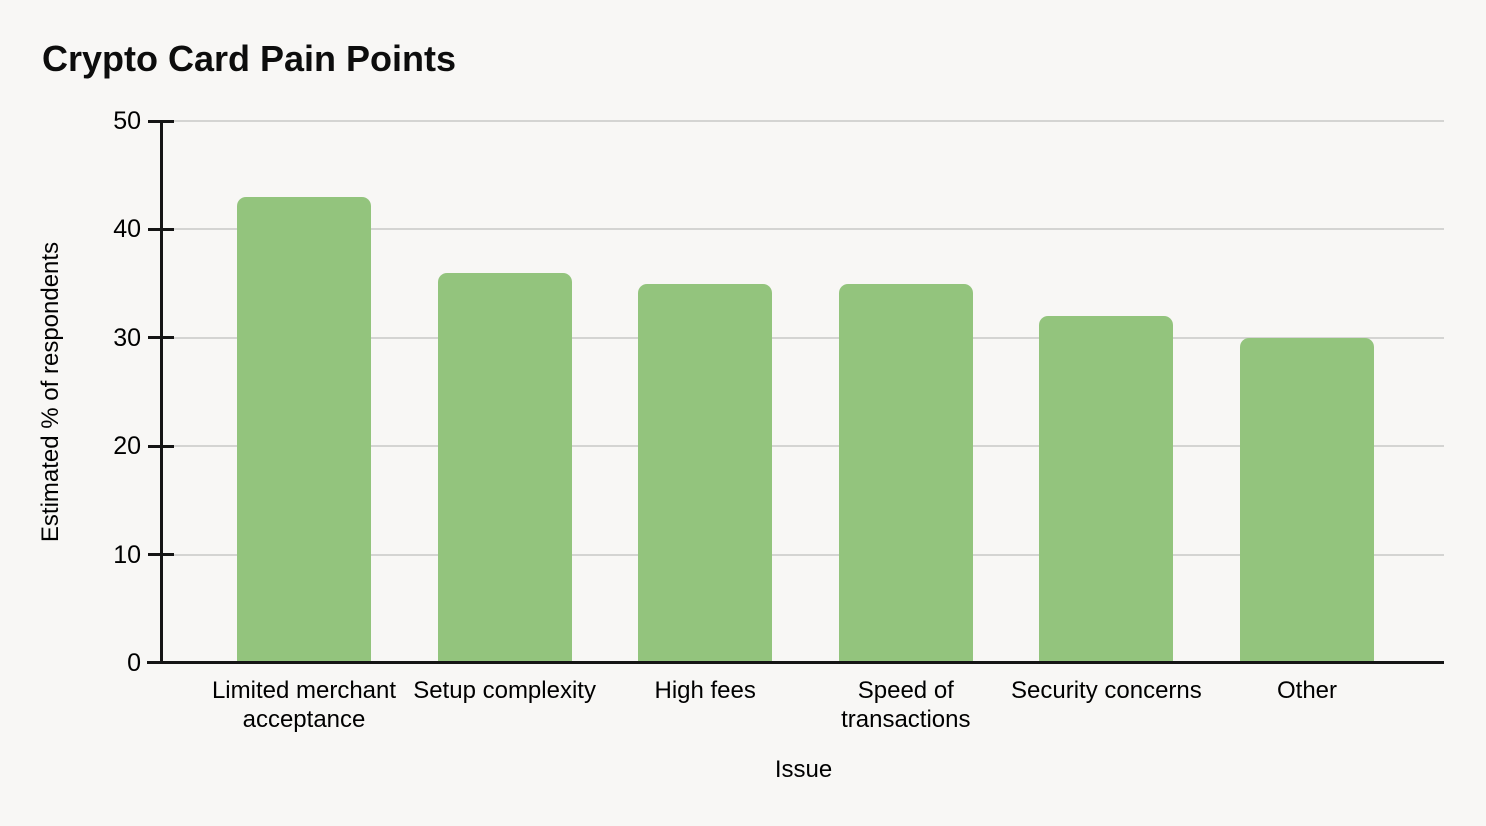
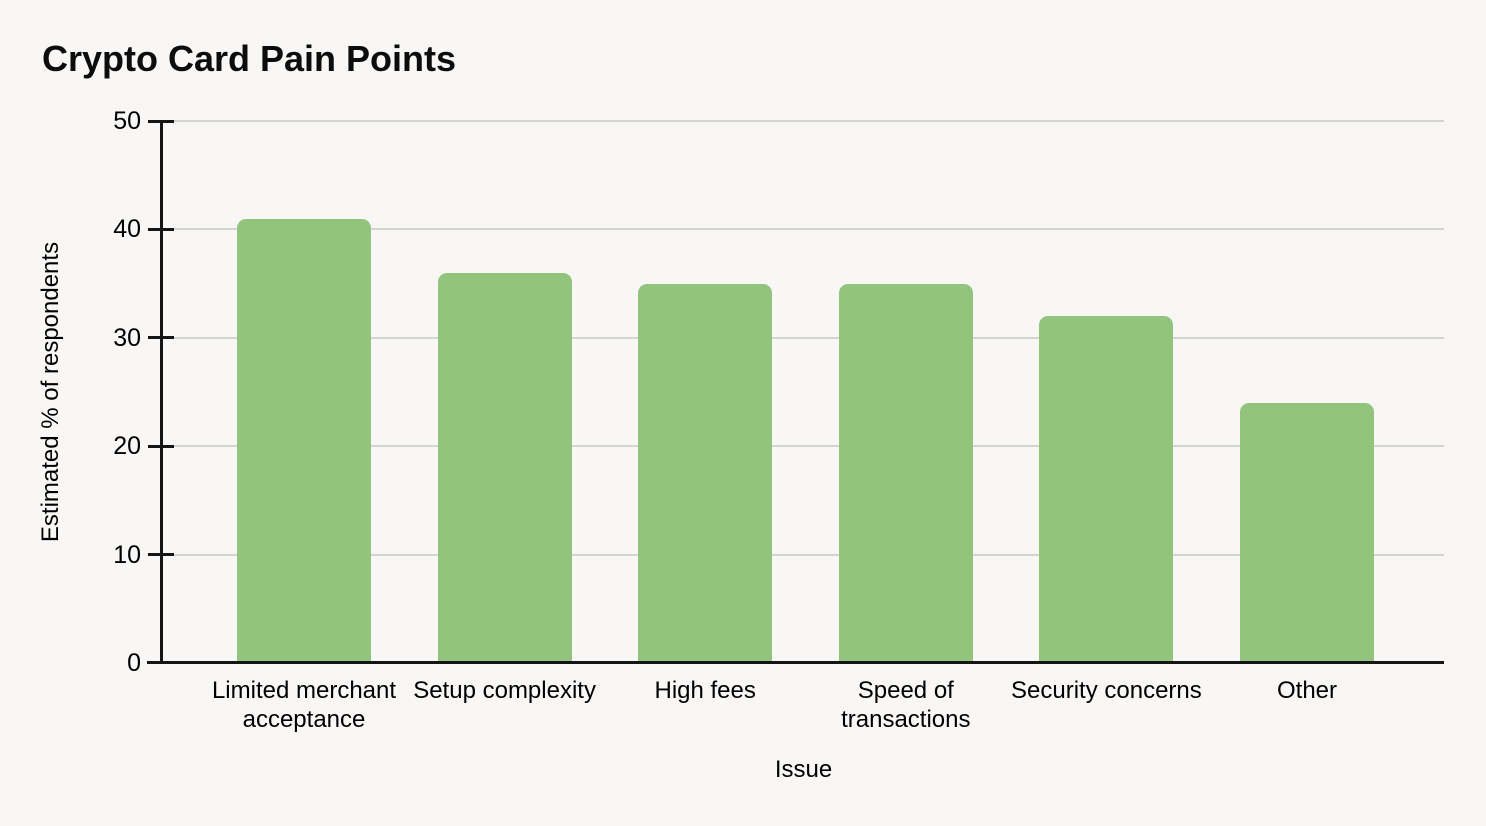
Limited merchant acceptance: 43 -> 41
Other: 30 -> 24
